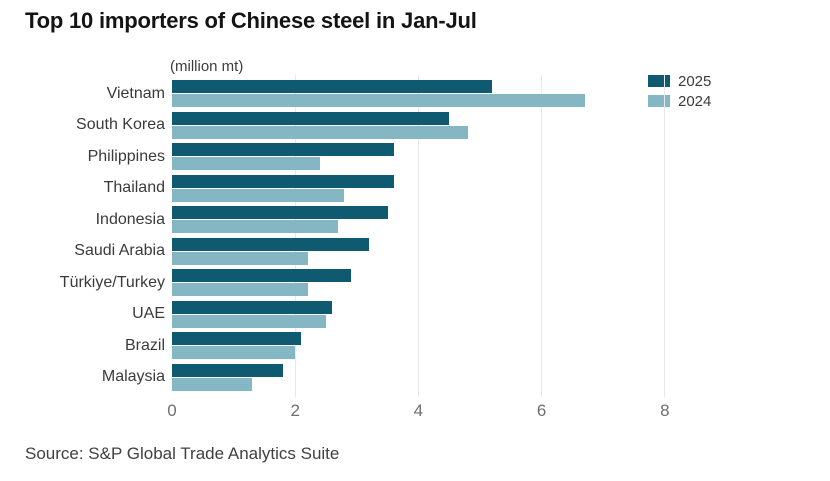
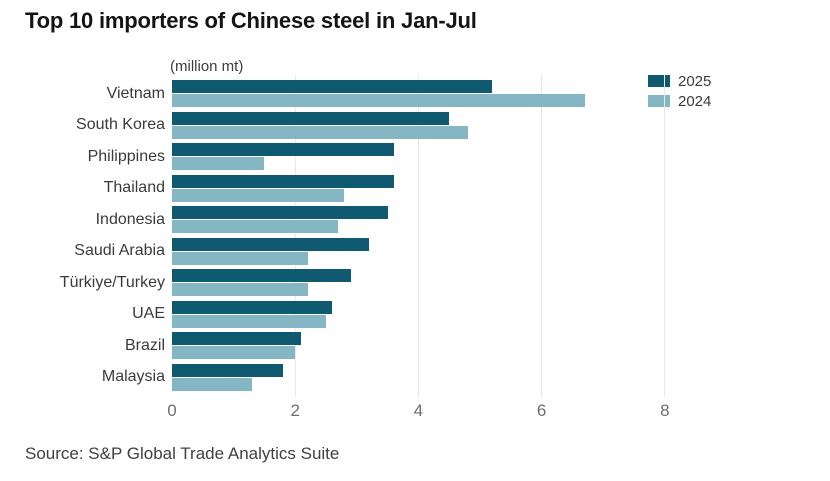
2024/Philippines: 2.4 -> 1.5
